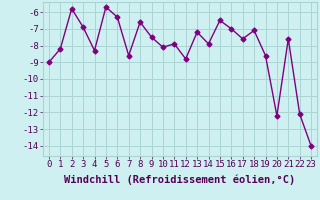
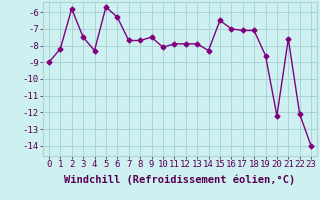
3: -6.9 -> -7.5
7: -8.6 -> -7.7
8: -6.6 -> -7.7
12: -8.8 -> -7.9
13: -7.2 -> -7.9
14: -7.9 -> -8.3
17: -7.6 -> -7.1
